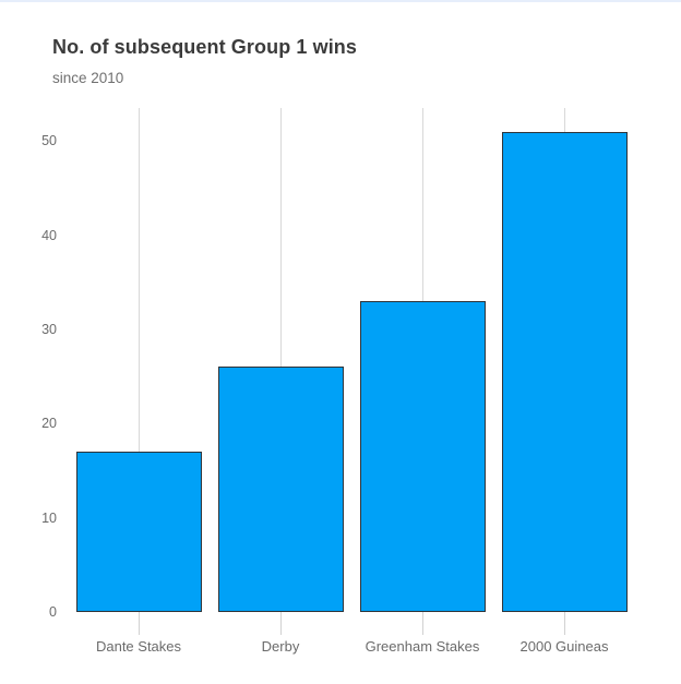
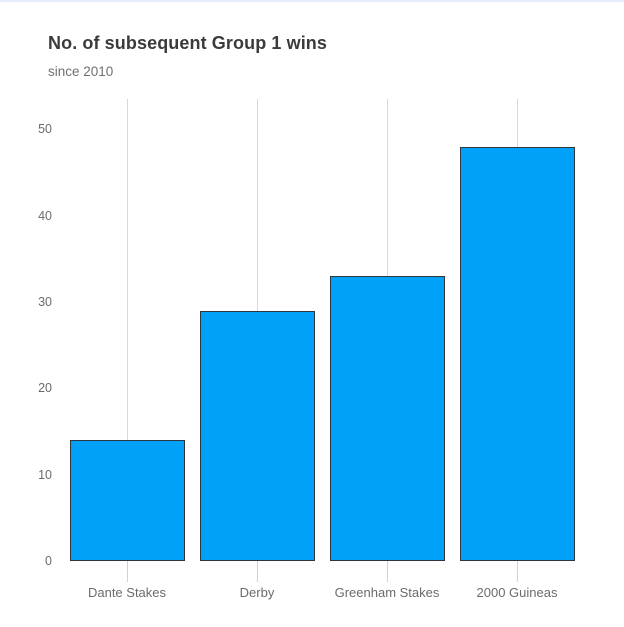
Dante Stakes: 17 -> 14
Derby: 26 -> 29
2000 Guineas: 51 -> 48
